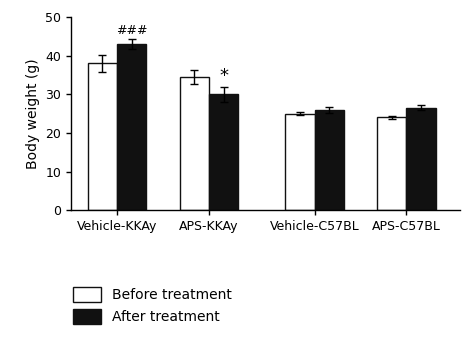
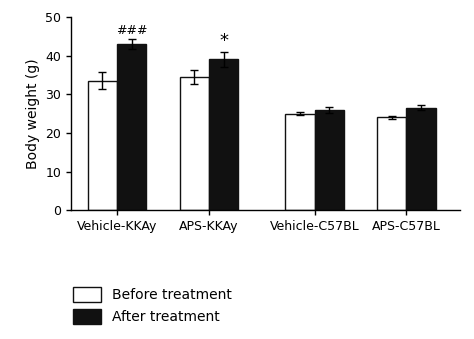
Before treatment/Vehicle-KKAy: 38.0 -> 33.5
After treatment/APS-KKAy: 30.0 -> 39.0
